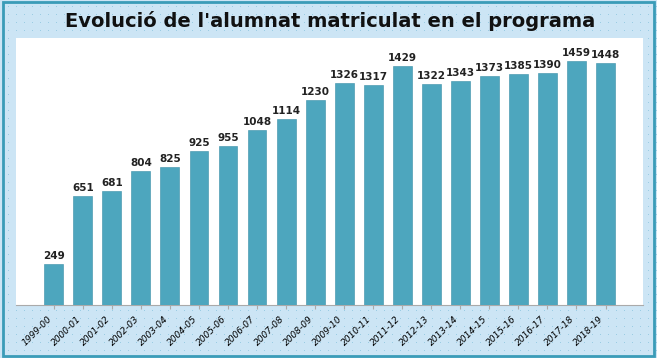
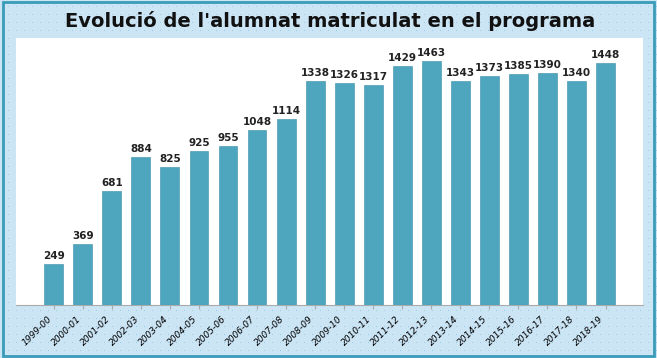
Evolució de l'alumnat matriculat en el programa/2000-01: 651 -> 369
Evolució de l'alumnat matriculat en el programa/2002-03: 804 -> 884
Evolució de l'alumnat matriculat en el programa/2008-09: 1230 -> 1338
Evolució de l'alumnat matriculat en el programa/2012-13: 1322 -> 1463
Evolució de l'alumnat matriculat en el programa/2017-18: 1459 -> 1340
